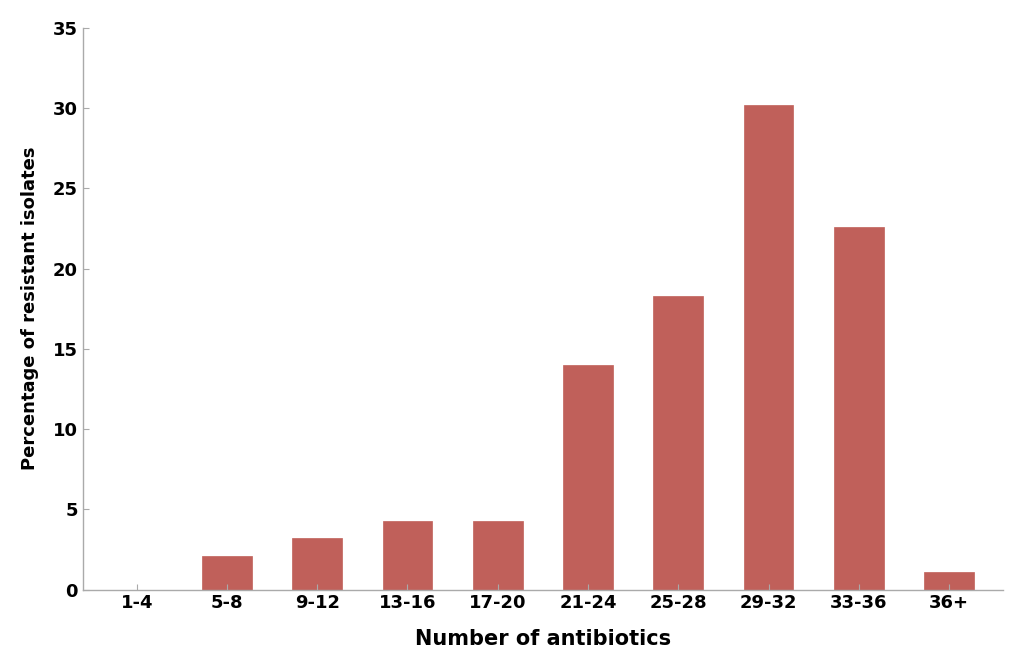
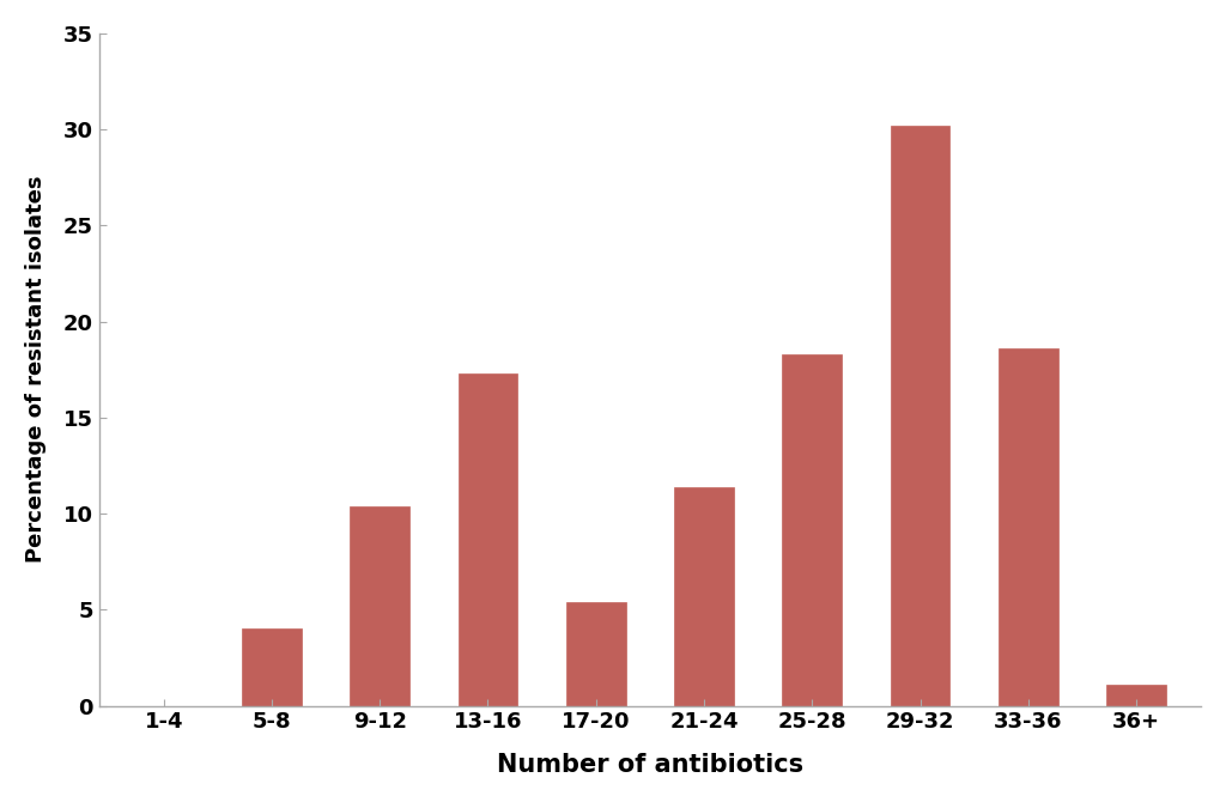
5-8: 2.1 -> 4.0
9-12: 3.2 -> 10.4
13-16: 4.3 -> 17.3
17-20: 4.3 -> 5.4
21-24: 14.0 -> 11.4
33-36: 22.6 -> 18.6
